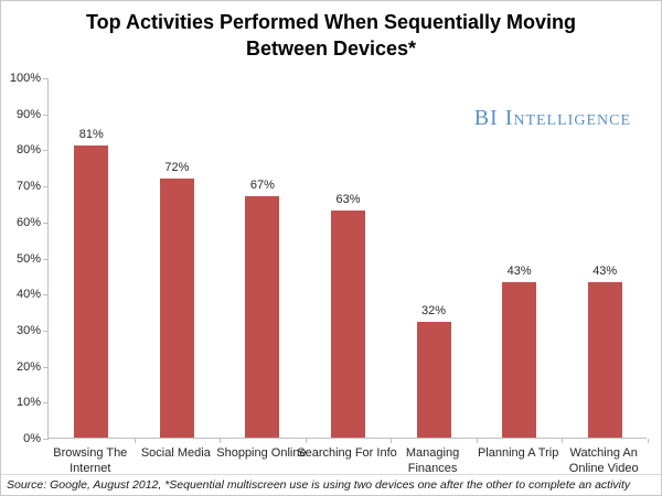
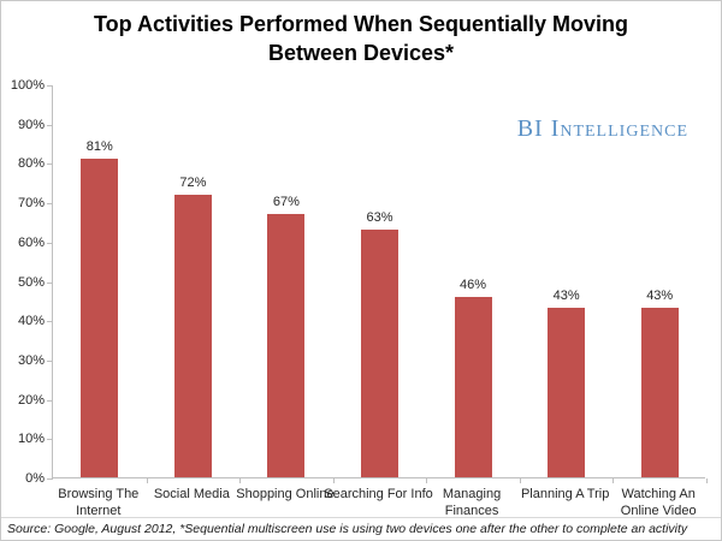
Managing Finances: 32% -> 46%
